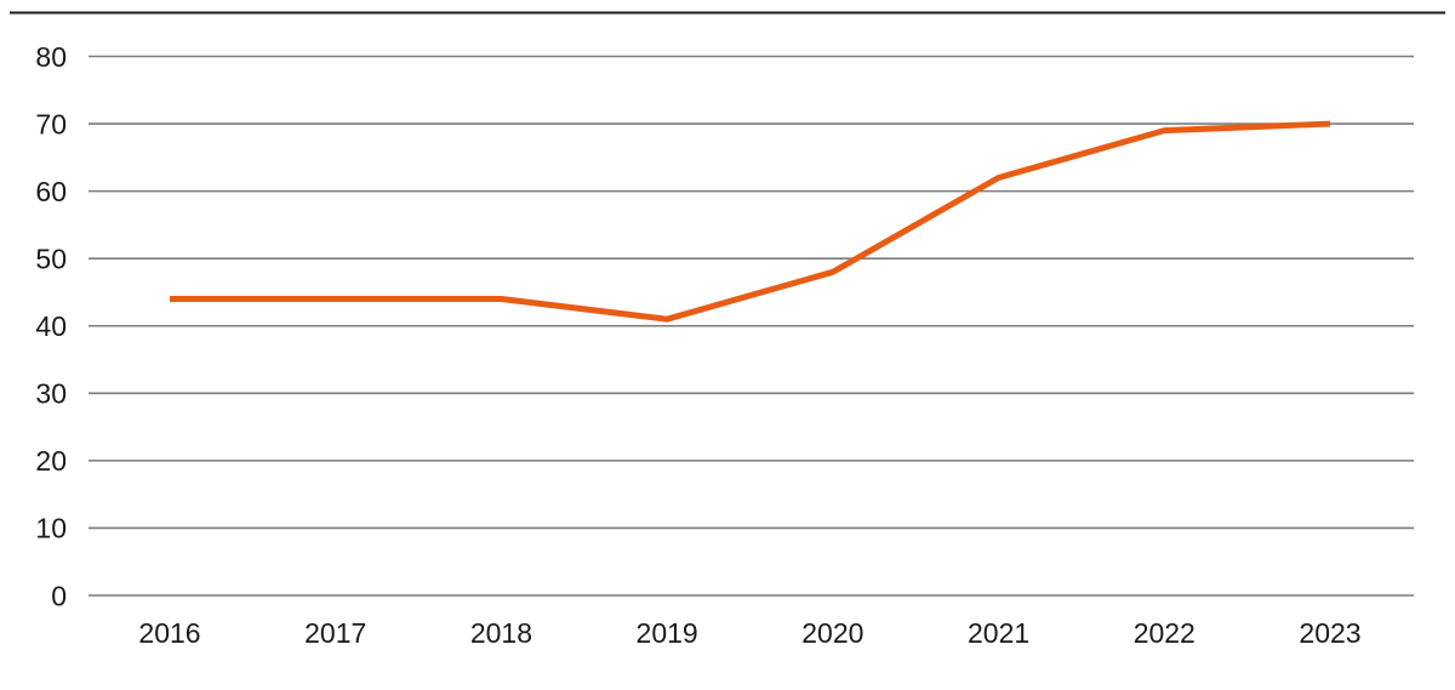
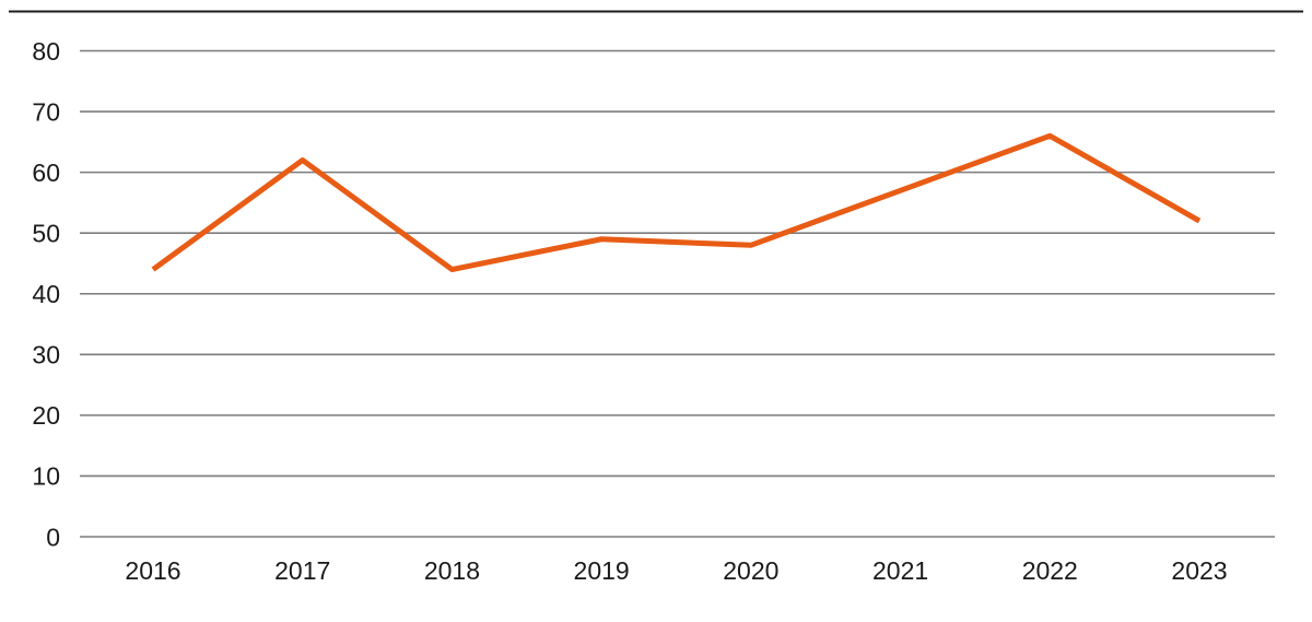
2017: 44 -> 62
2019: 41 -> 49
2021: 62 -> 57
2022: 69 -> 66
2023: 70 -> 52
